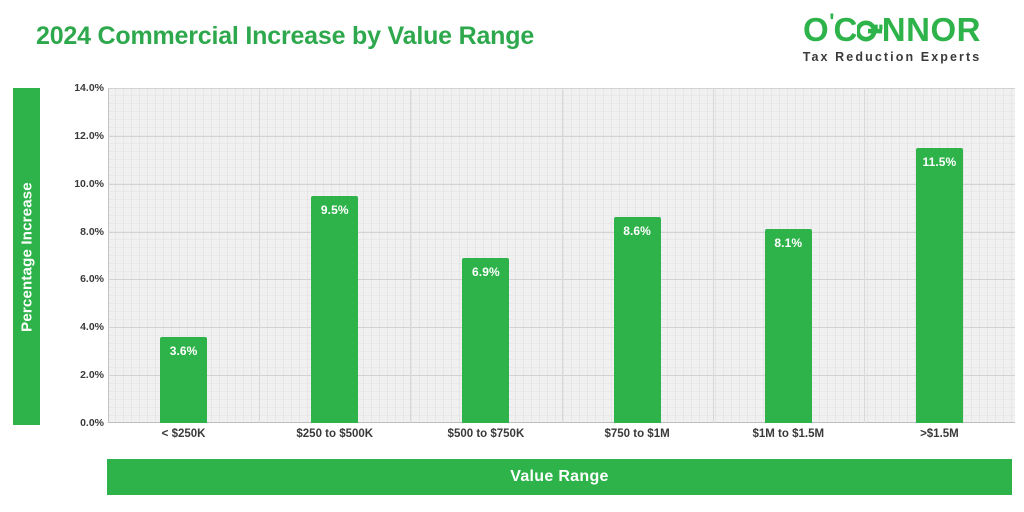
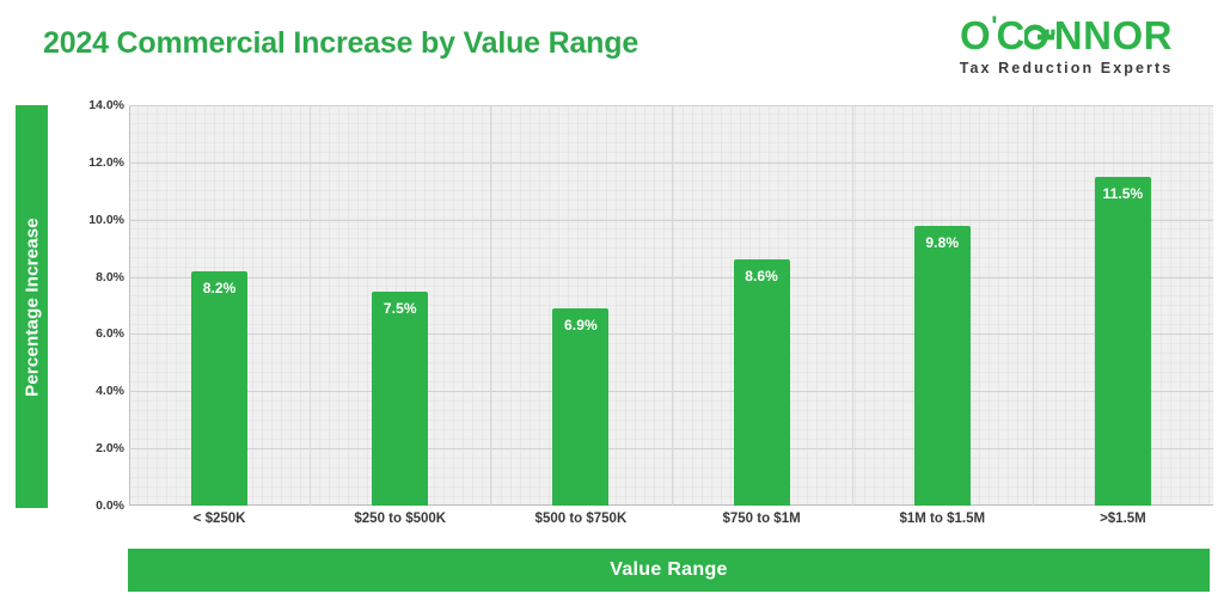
< $250K: 3.6% -> 8.2%
$250 to $500K: 9.5% -> 7.5%
$1M to $1.5M: 8.1% -> 9.8%
